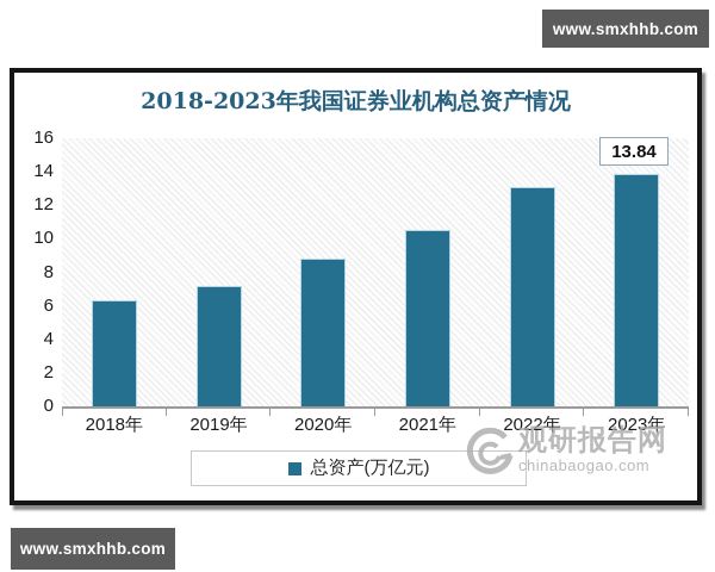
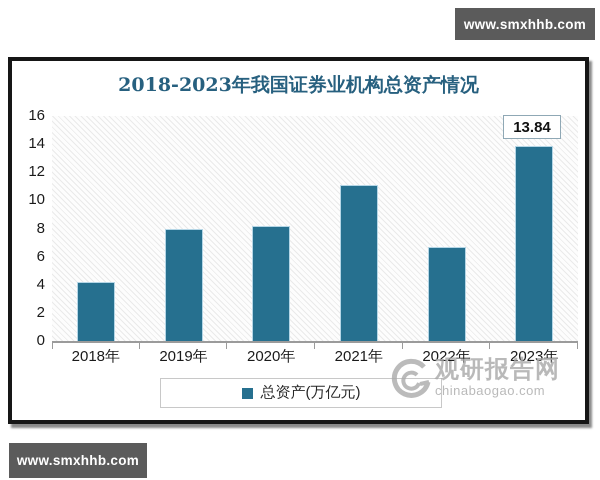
2018年: 6.3 -> 4.2
2019年: 7.2 -> 8.0
2020年: 8.8 -> 8.2
2021年: 10.5 -> 11.1
2022年: 13.1 -> 6.7
